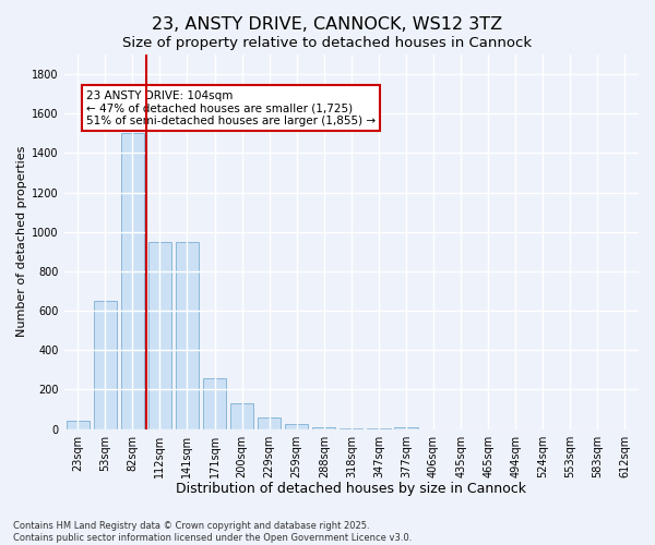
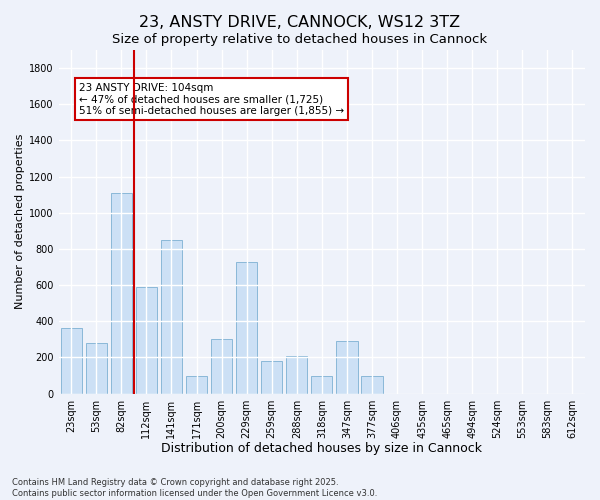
23sqm: 40 -> 360
53sqm: 650 -> 280
82sqm: 1500 -> 1110
112sqm: 950 -> 590
141sqm: 950 -> 850
171sqm: 260 -> 100
200sqm: 130 -> 300
229sqm: 60 -> 730
259sqm: 20 -> 180
288sqm: 10 -> 210
318sqm: 0 -> 100
347sqm: 0 -> 290
377sqm: 10 -> 100
